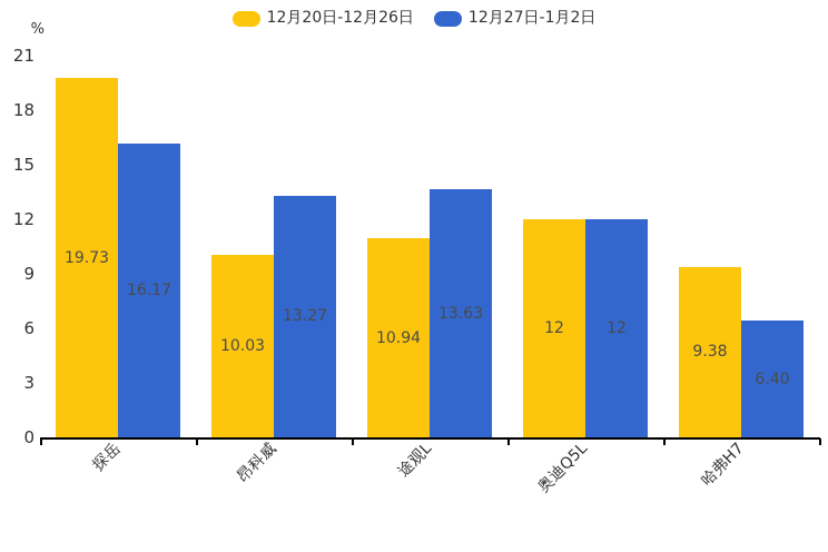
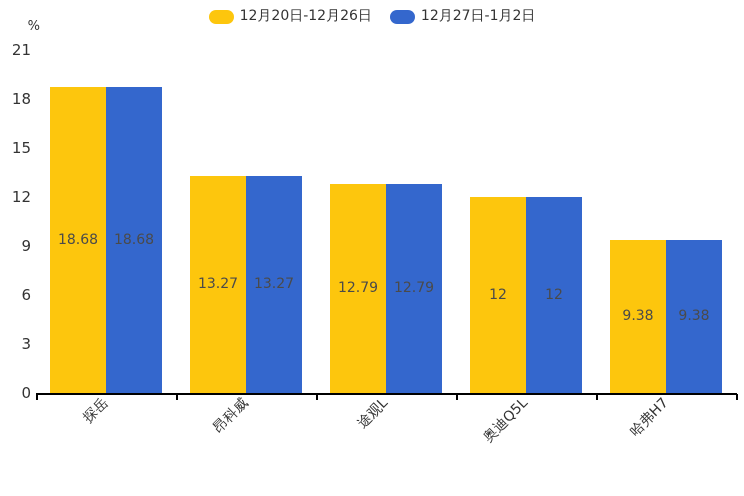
12月20日-12月26日/探岳: 19.73 -> 18.68
12月27日-1月2日/探岳: 16.17 -> 18.68
12月20日-12月26日/昂科威: 10.03 -> 13.27
12月20日-12月26日/途观L: 10.94 -> 12.79
12月27日-1月2日/途观L: 13.63 -> 12.79
12月27日-1月2日/哈弗H7: 6.40 -> 9.38
